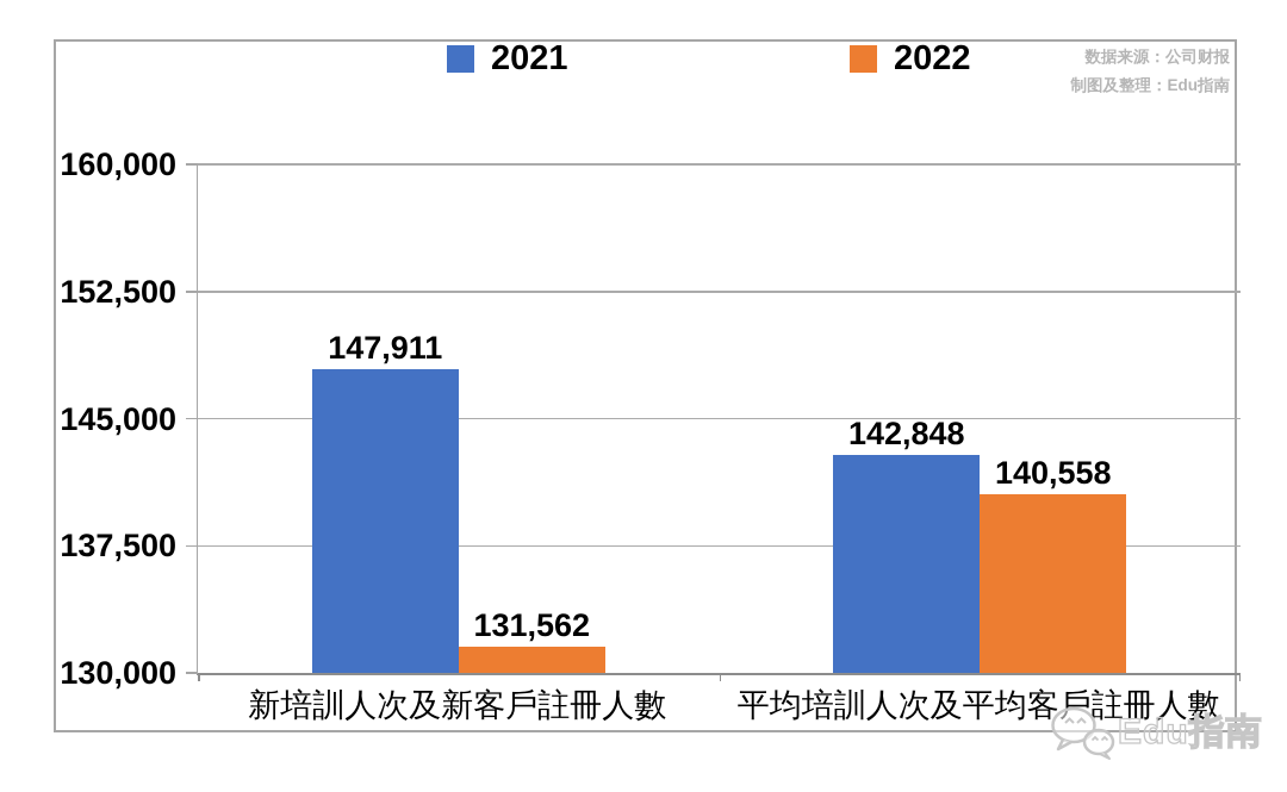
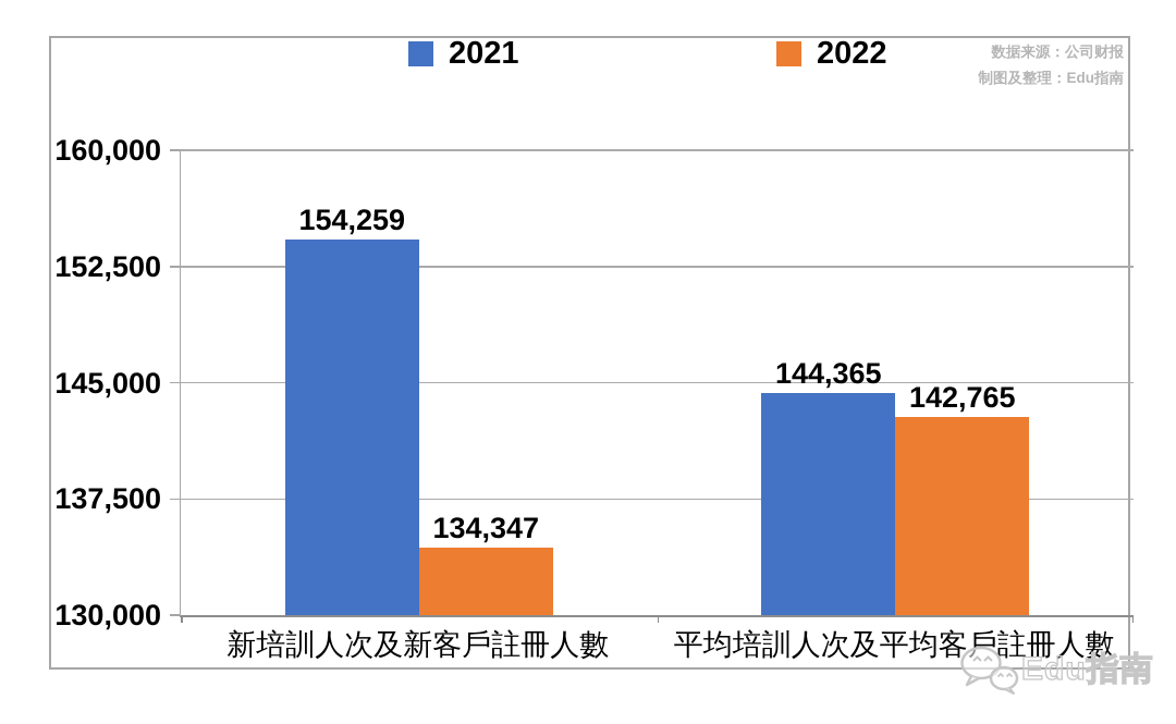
2021/新培訓人次及新客戶註冊人數: 147,911 -> 154,259
2022/新培訓人次及新客戶註冊人數: 131,562 -> 134,347
2021/平均培訓人次及平均客戶註冊人數: 142,848 -> 144,365
2022/平均培訓人次及平均客戶註冊人數: 140,558 -> 142,765
